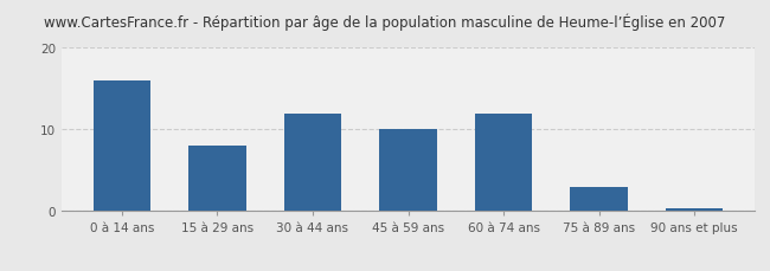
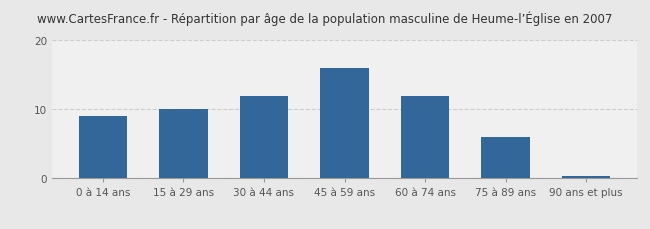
0 à 14 ans: 16.0 -> 9.0
15 à 29 ans: 8.0 -> 10.0
45 à 59 ans: 10.0 -> 16.0
75 à 89 ans: 3.0 -> 6.0
